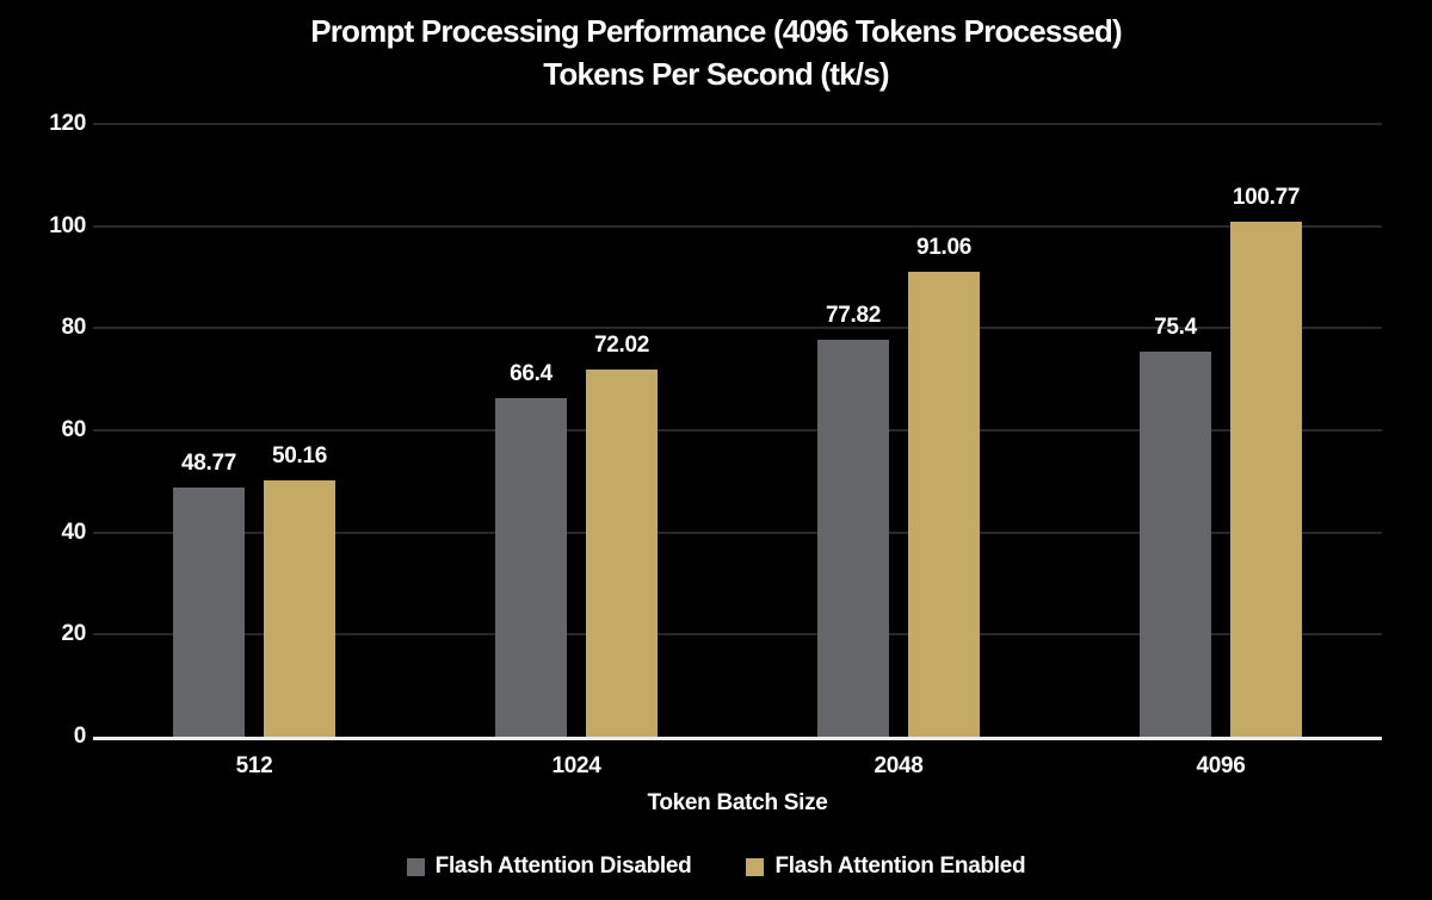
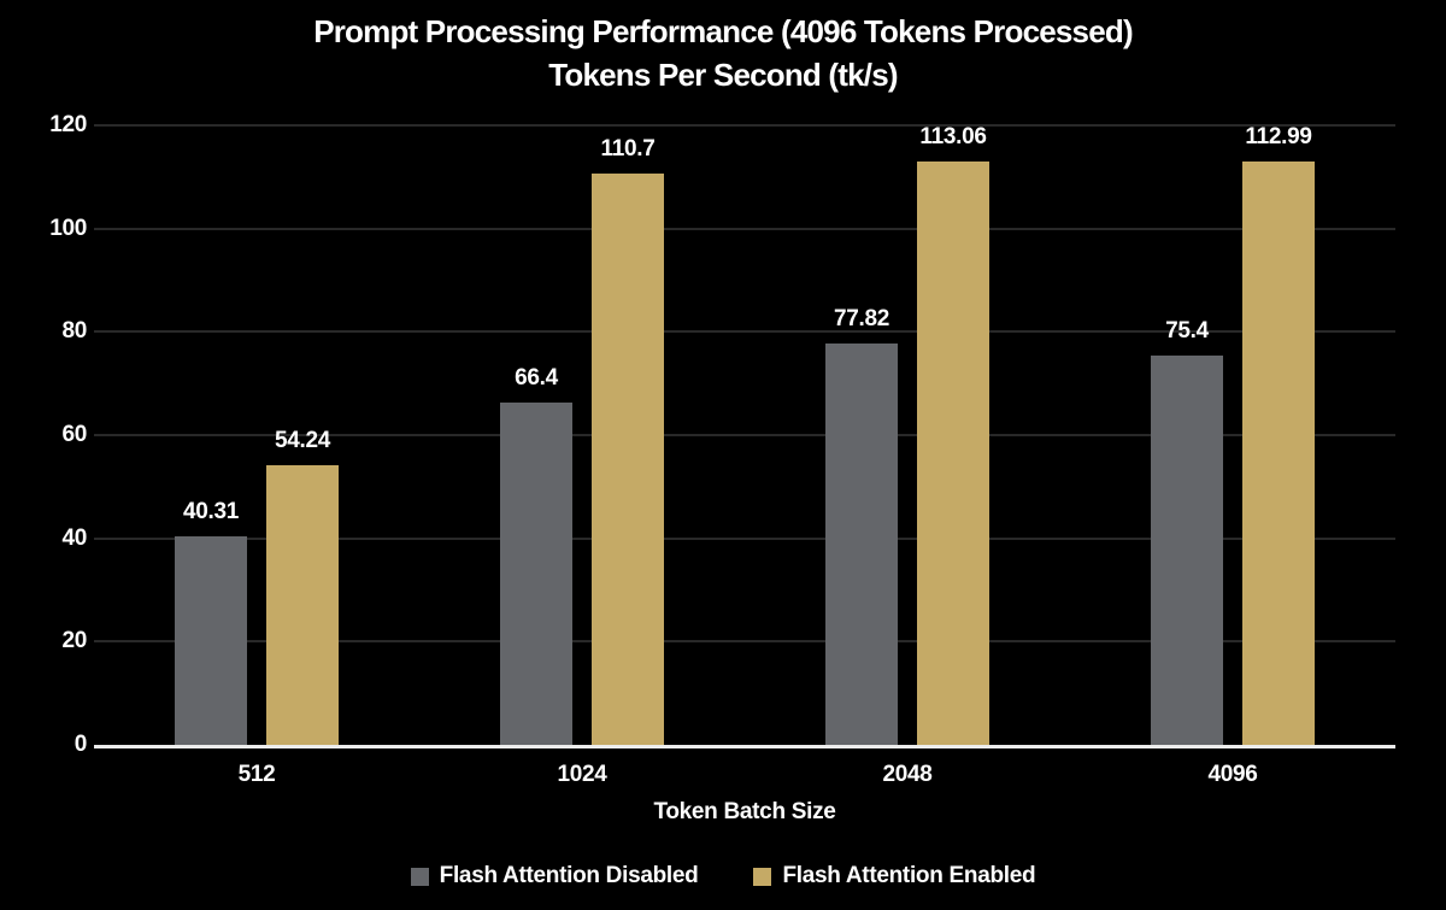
Flash Attention Disabled/512: 48.77 -> 40.31
Flash Attention Enabled/512: 50.16 -> 54.24
Flash Attention Enabled/1024: 72.02 -> 110.7
Flash Attention Enabled/2048: 91.06 -> 113.06
Flash Attention Enabled/4096: 100.77 -> 112.99
